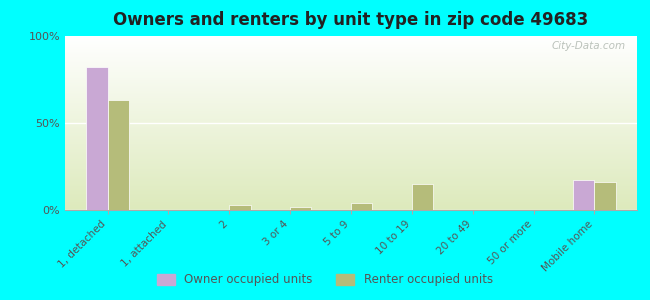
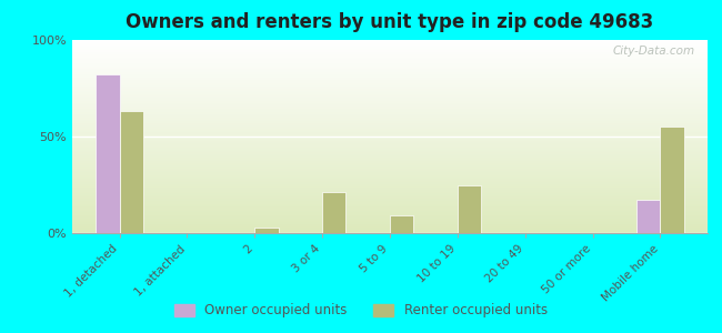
Renter occupied units/3 or 4: 2% -> 21%
Renter occupied units/5 to 9: 4% -> 9%
Renter occupied units/10 to 19: 15% -> 25%
Renter occupied units/Mobile home: 16% -> 55%
